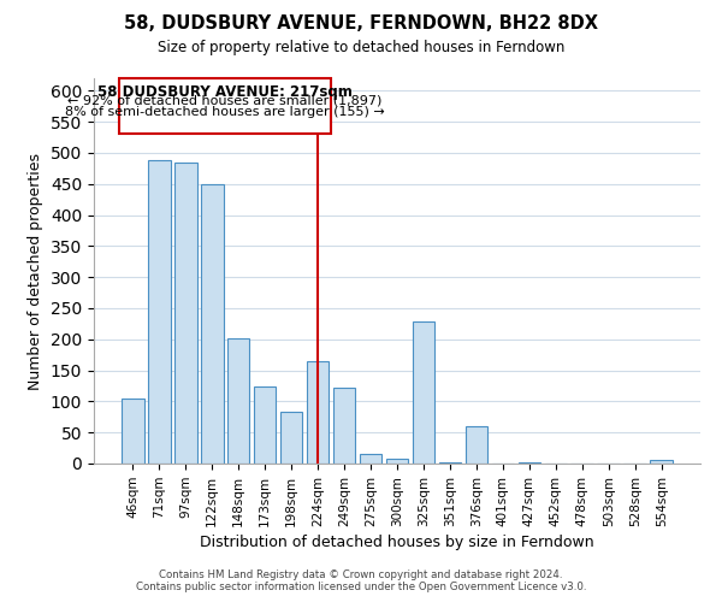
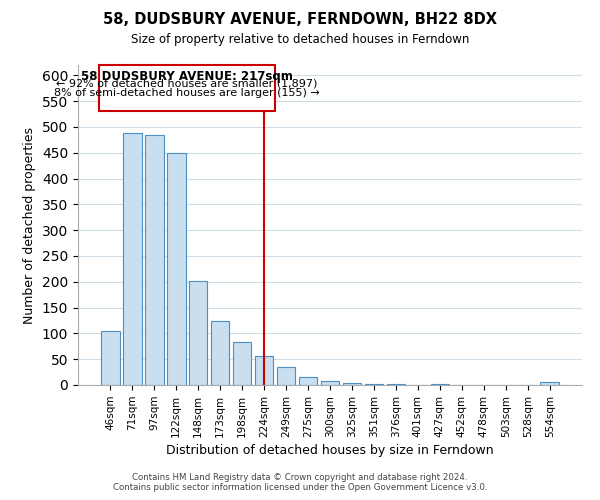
224sqm: 164 -> 57
249sqm: 122 -> 35
325sqm: 228 -> 3
376sqm: 60 -> 1
